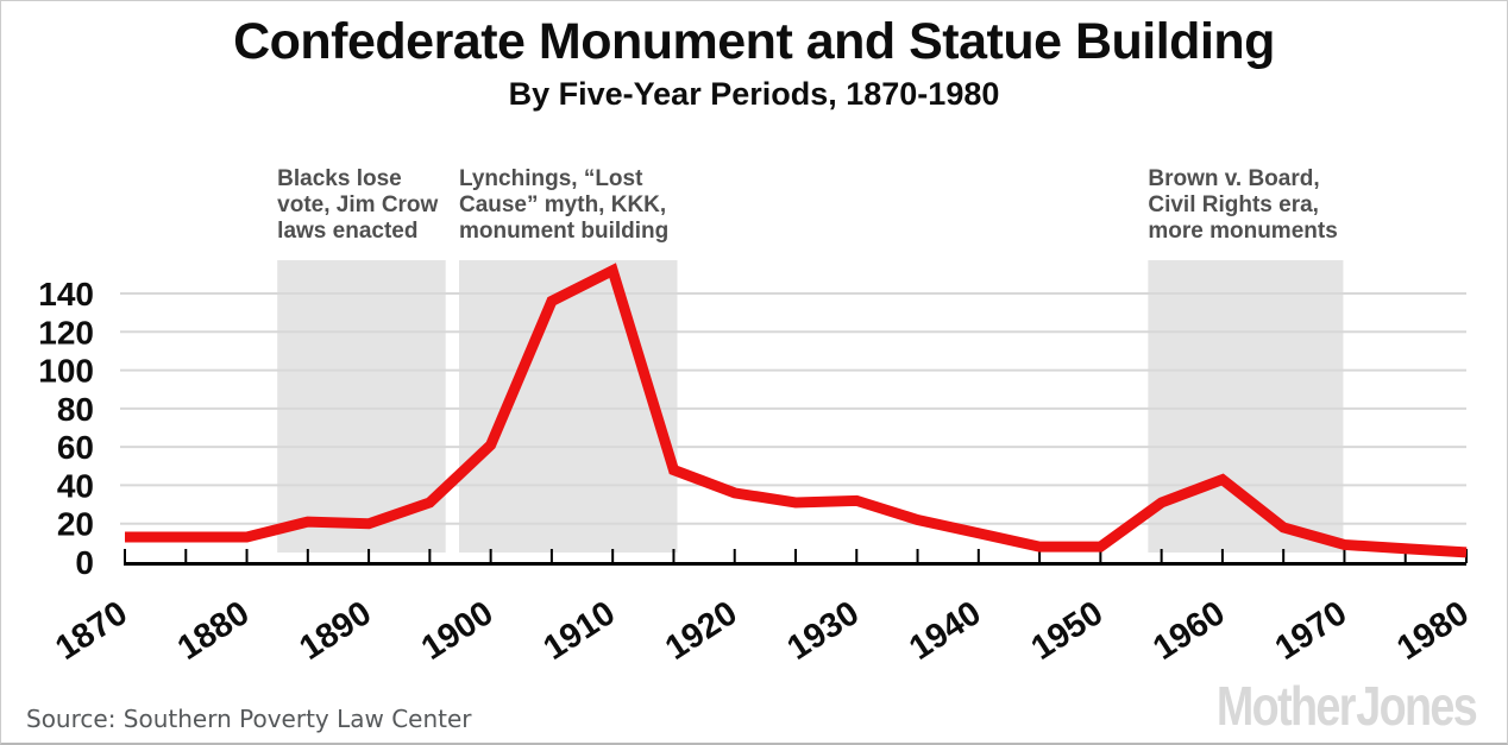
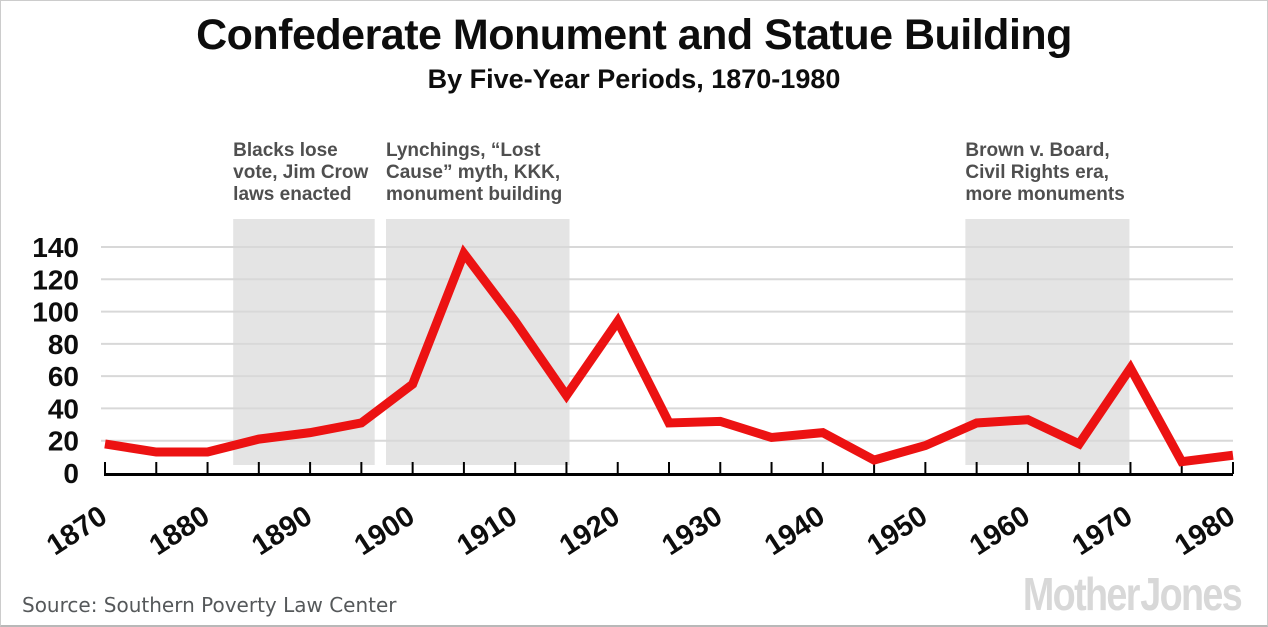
1870: 13 -> 18
1890: 20 -> 25
1900: 61 -> 55
1910: 152 -> 94
1920: 36 -> 94
1940: 15 -> 25
1950: 8 -> 17
1960: 43 -> 33
1970: 9 -> 65
1980: 5 -> 11
